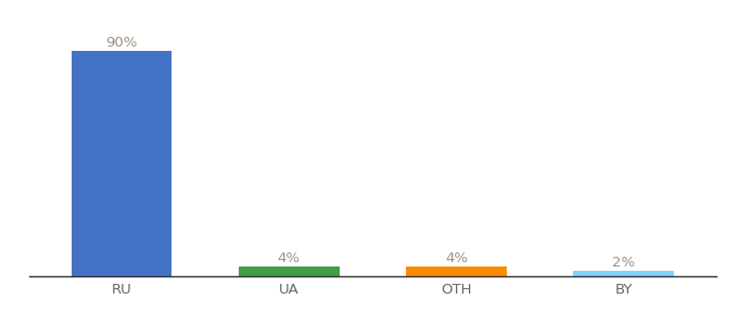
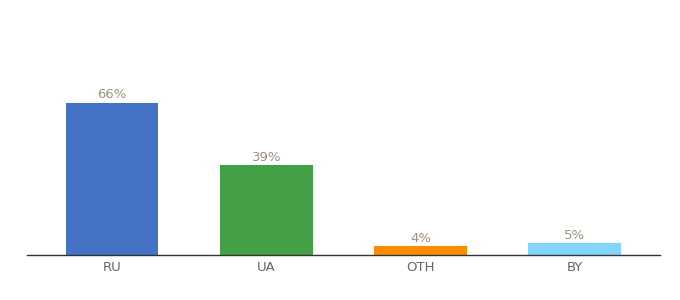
RU: 90% -> 66%
UA: 4% -> 39%
BY: 2% -> 5%
